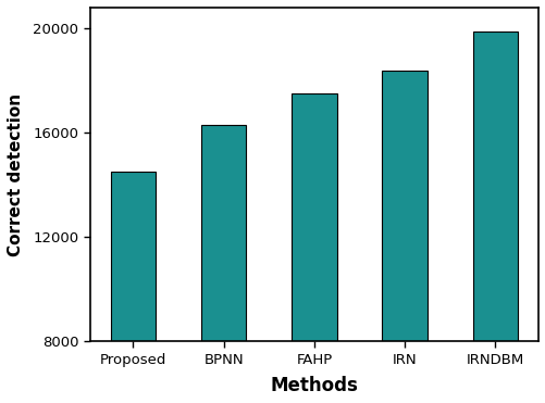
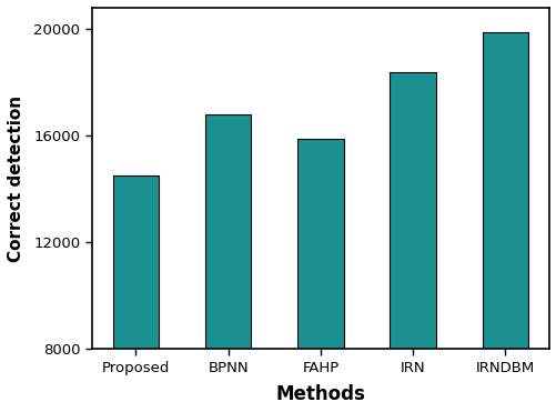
BPNN: 16300 -> 16800
FAHP: 17500 -> 15900
